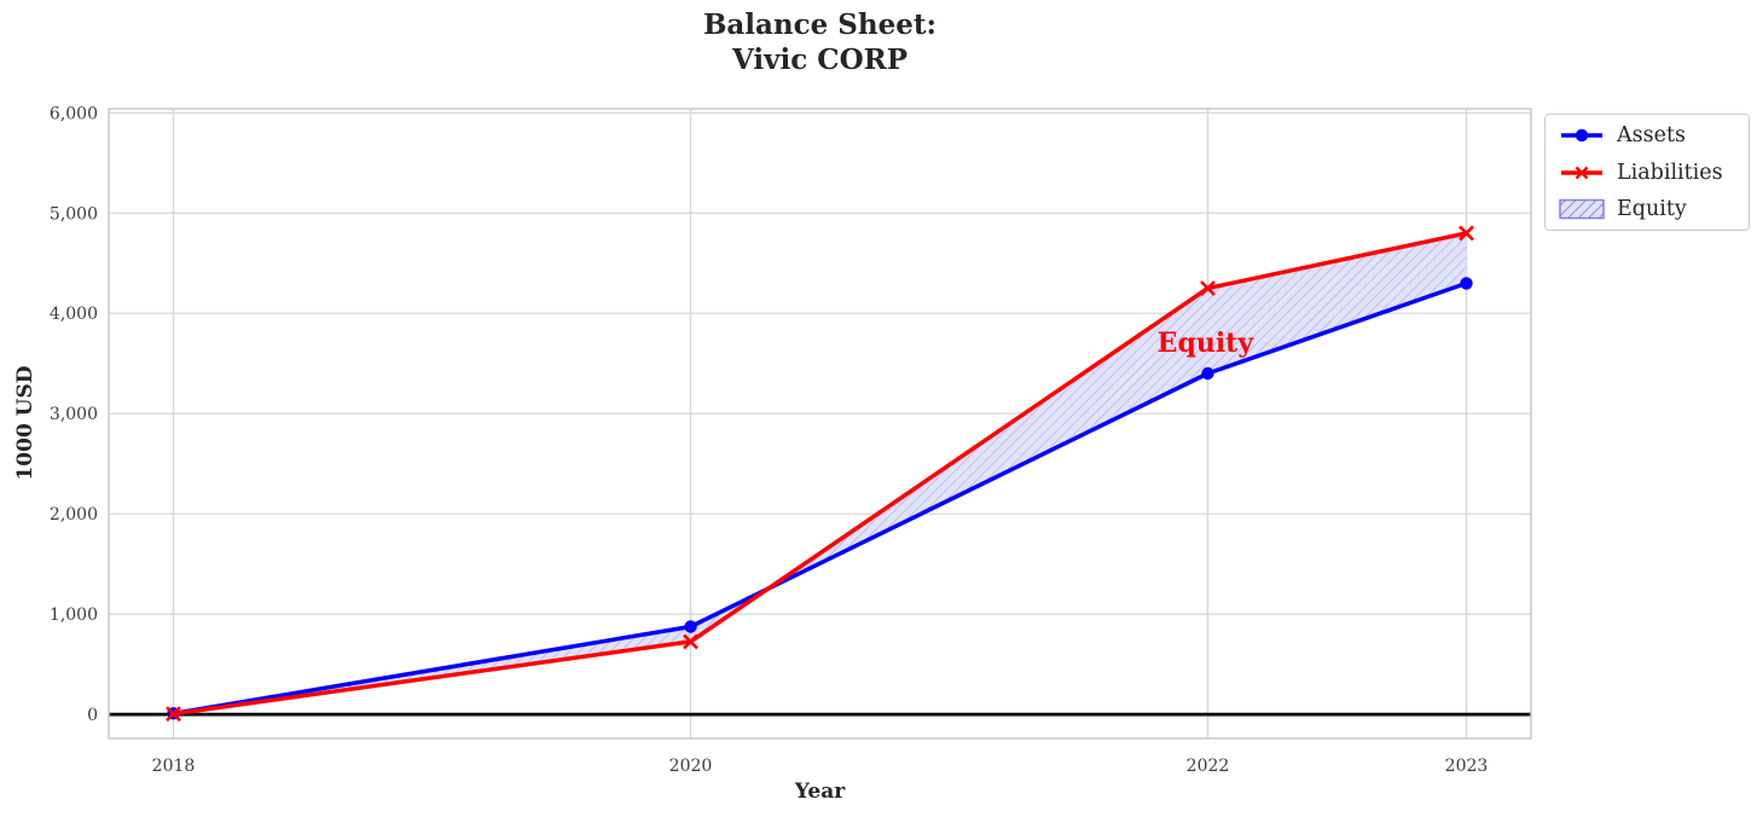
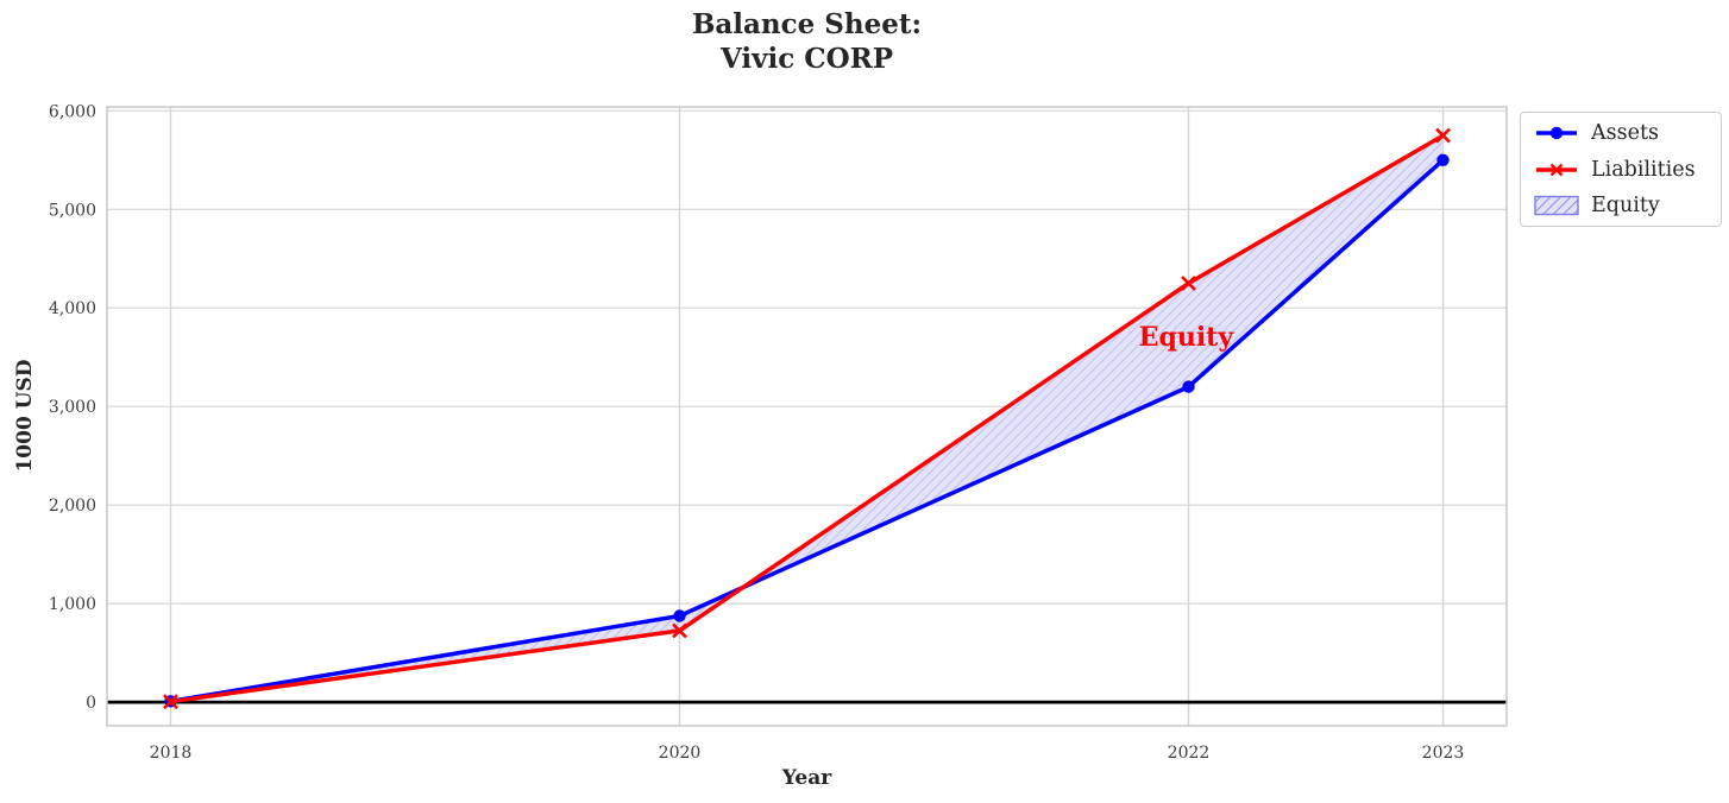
Assets/2022: 3400 -> 3200
Assets/2023: 4300 -> 5500
Liabilities/2023: 4800 -> 5800
